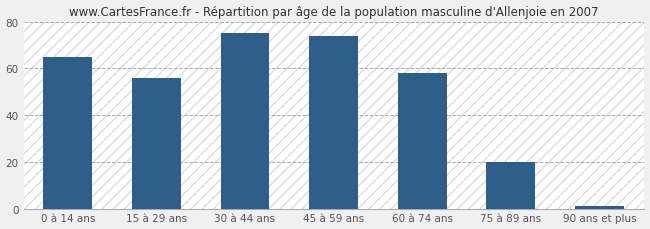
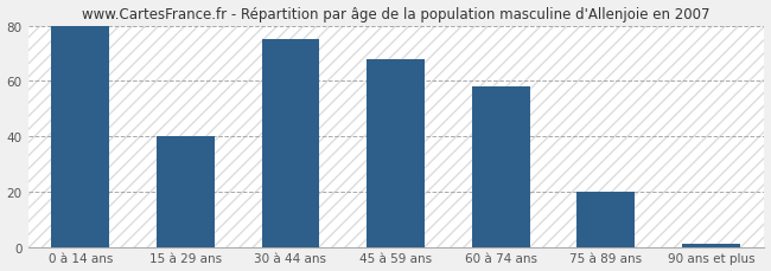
0 à 14 ans: 65 -> 80
15 à 29 ans: 56 -> 40
45 à 59 ans: 74 -> 68
